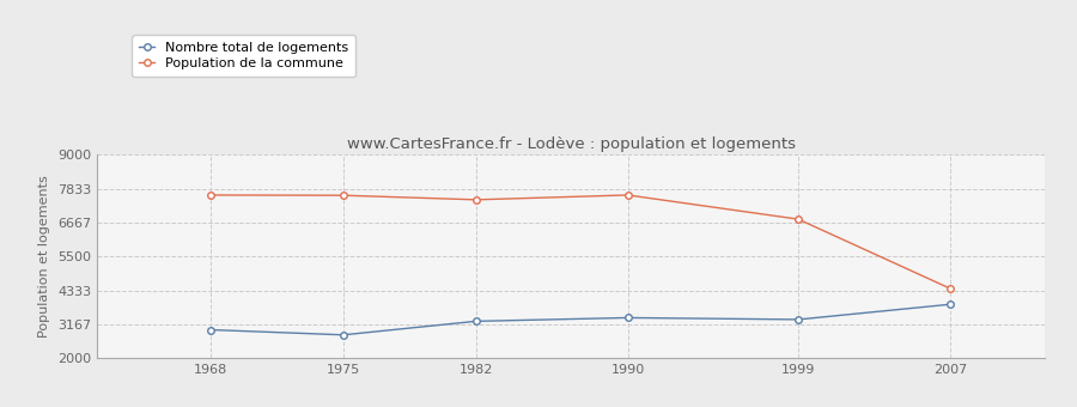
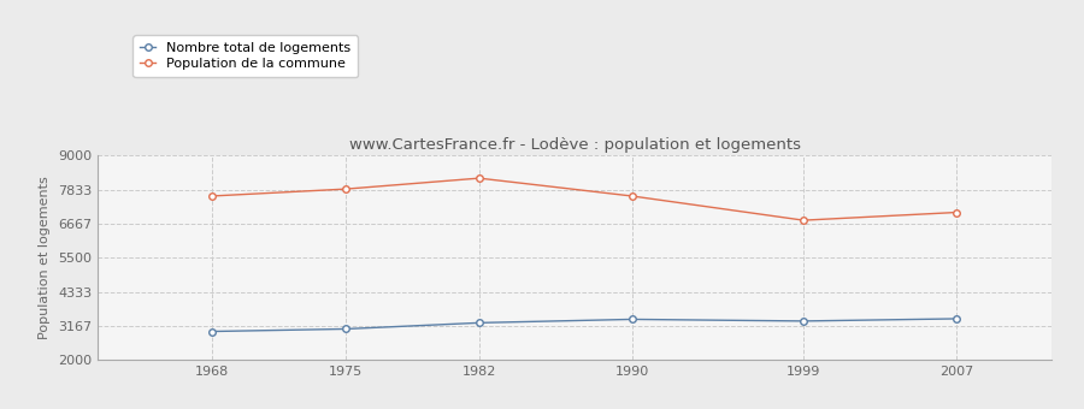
Nombre total de logements/1975: 2800 -> 3060
Population de la commune/1975: 7600 -> 7850
Population de la commune/1982: 7450 -> 8220
Nombre total de logements/2007: 3850 -> 3410
Population de la commune/2007: 4400 -> 7050
